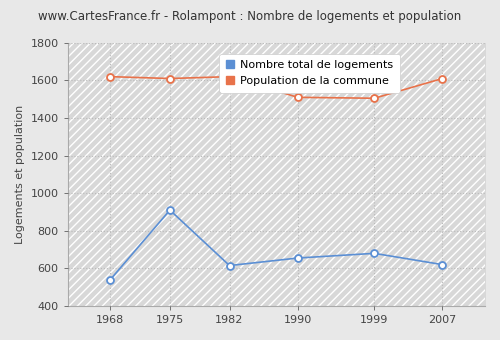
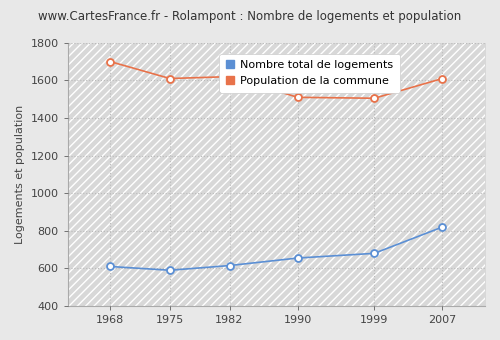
Nombre total de logements/1968: 540 -> 610
Population de la commune/1968: 1620 -> 1700
Nombre total de logements/1975: 910 -> 590
Nombre total de logements/2007: 620 -> 820
